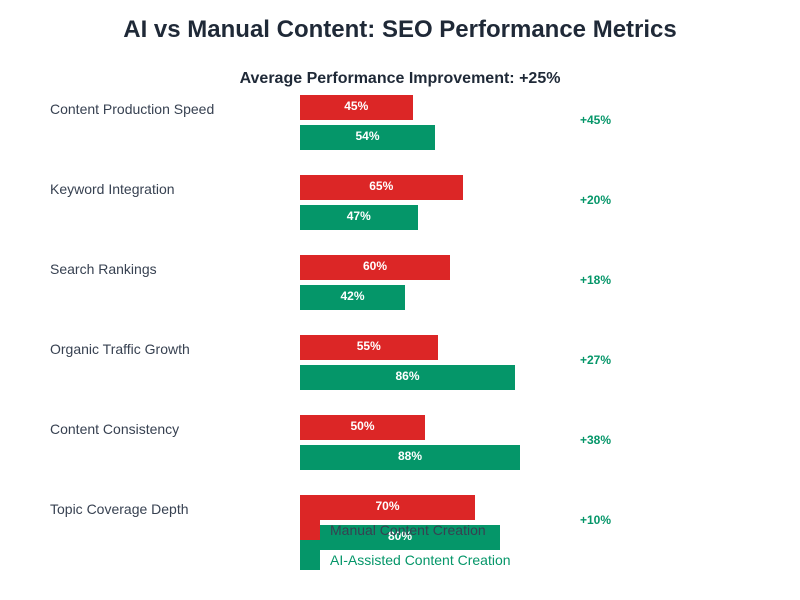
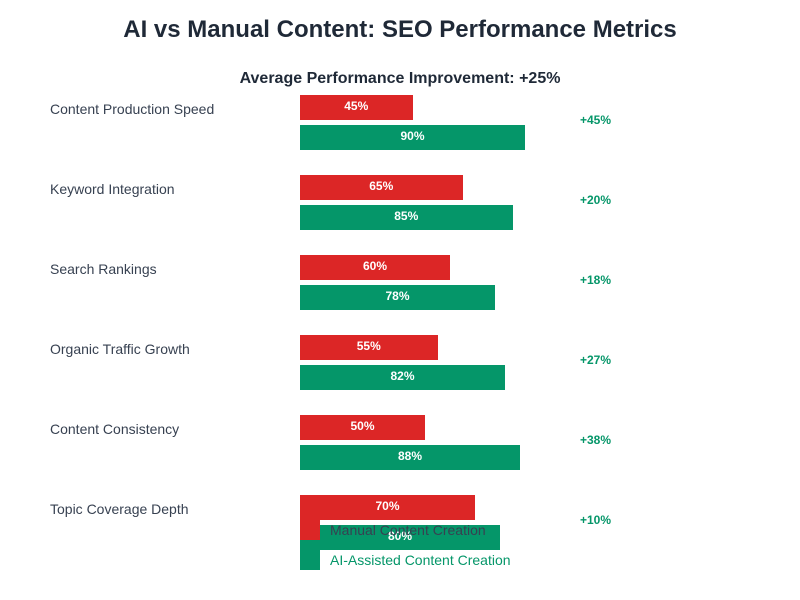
AI-Assisted Content Creation/Content Production Speed: 54% -> 90%
AI-Assisted Content Creation/Keyword Integration: 47% -> 85%
AI-Assisted Content Creation/Search Rankings: 42% -> 78%
AI-Assisted Content Creation/Organic Traffic Growth: 86% -> 82%
